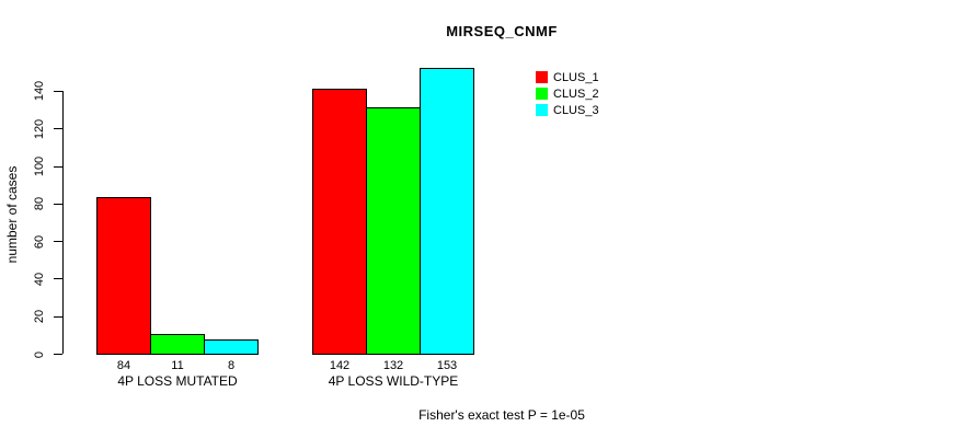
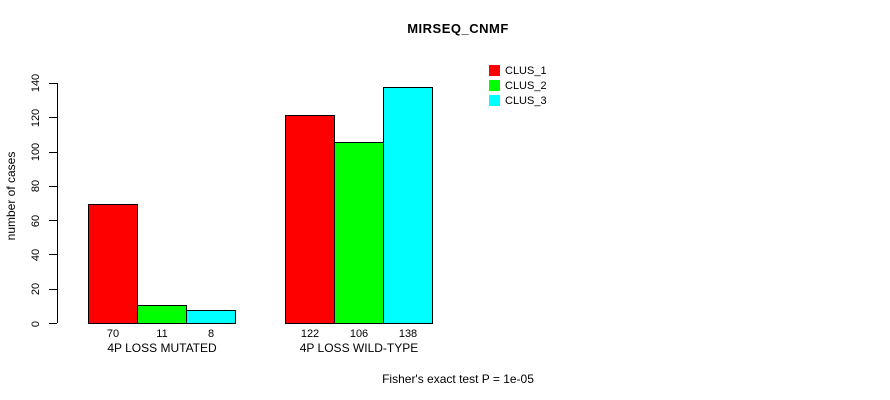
CLUS_1/4P LOSS MUTATED: 84 -> 70
CLUS_1/4P LOSS WILD-TYPE: 142 -> 122
CLUS_2/4P LOSS WILD-TYPE: 132 -> 106
CLUS_3/4P LOSS WILD-TYPE: 153 -> 138
